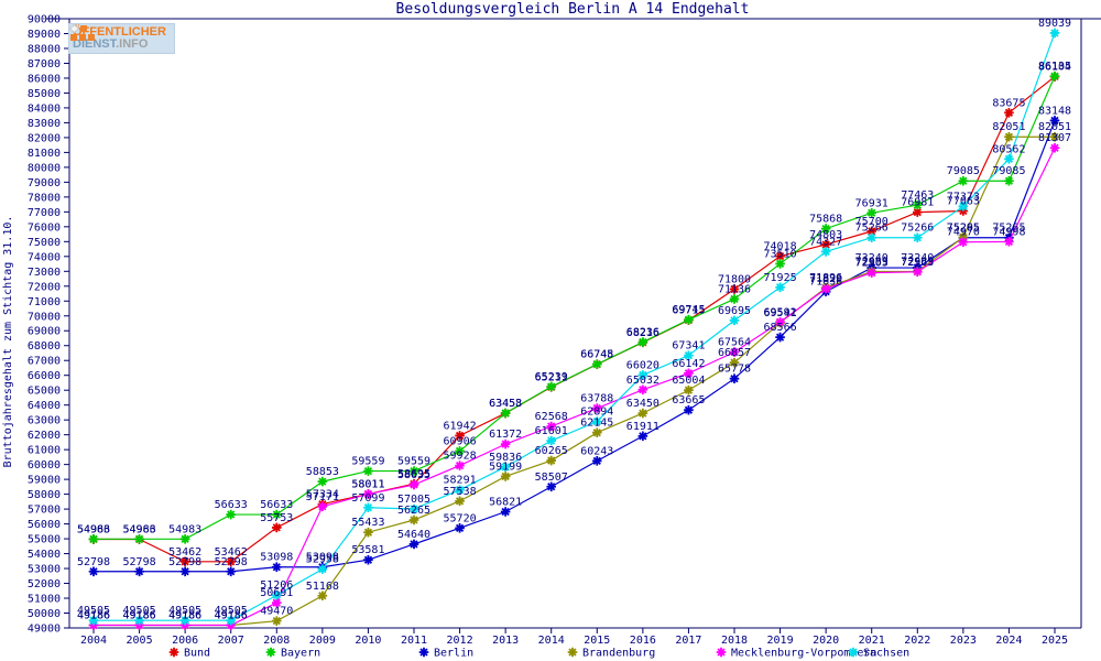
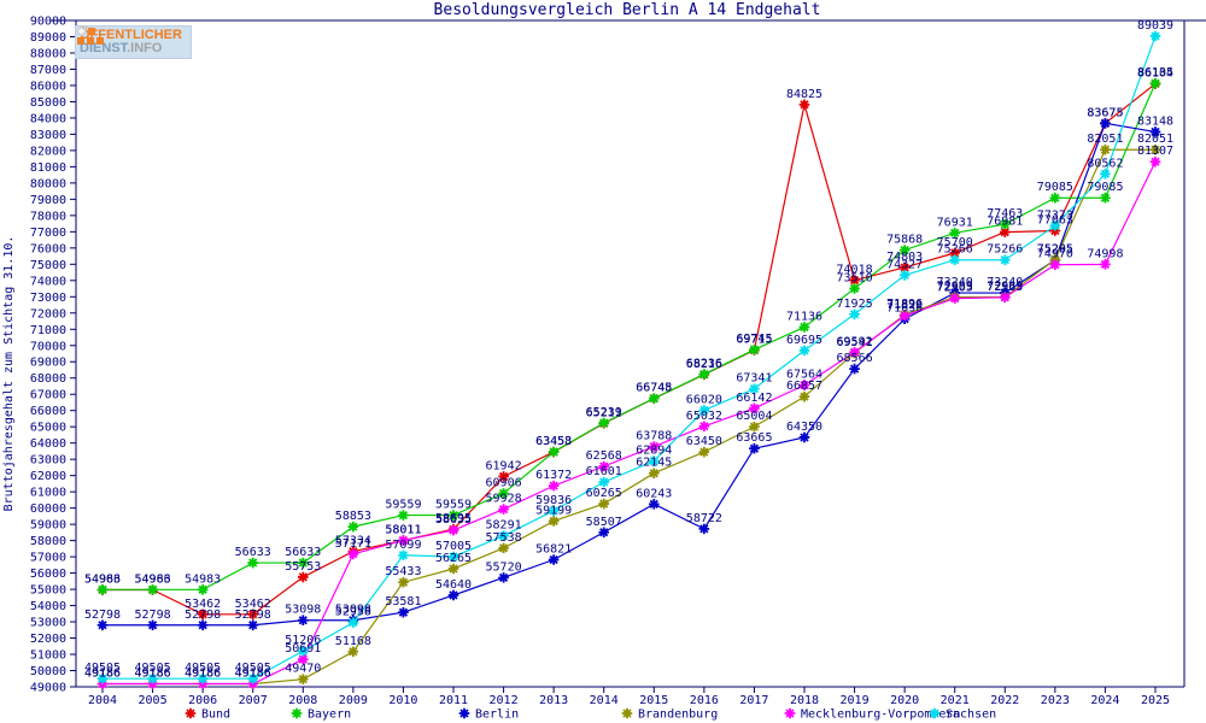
Berlin/2016: 61911 -> 58722
Bund/2018: 71800 -> 84825
Berlin/2018: 65778 -> 64350
Berlin/2024: 75265 -> 83675
